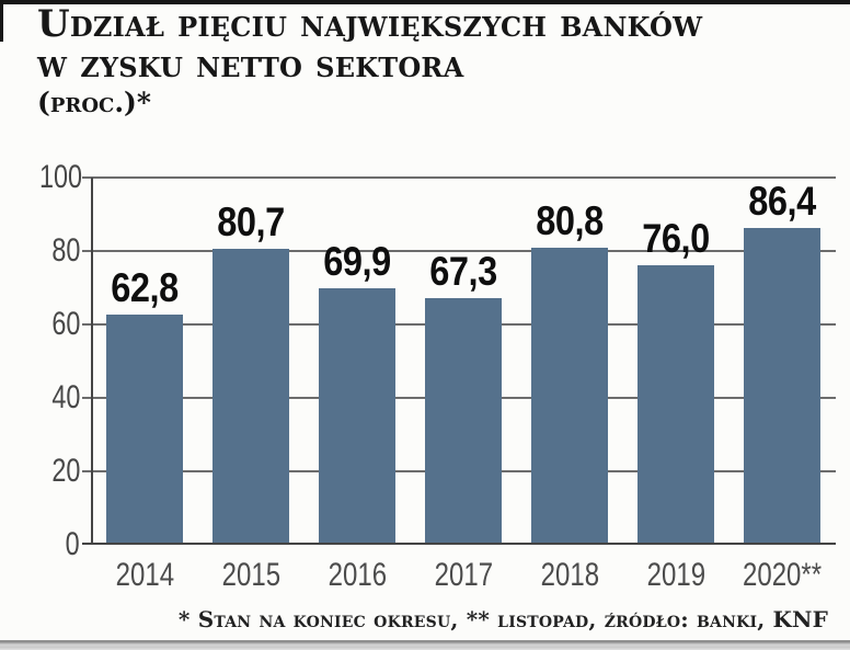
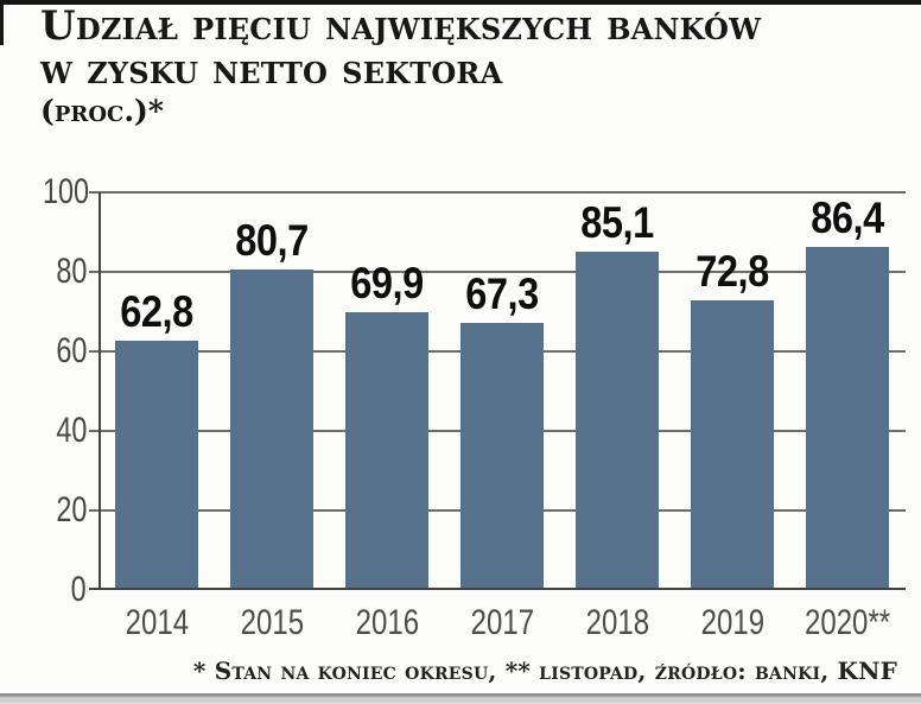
2018: 80,8 -> 85,1
2019: 76,0 -> 72,8
